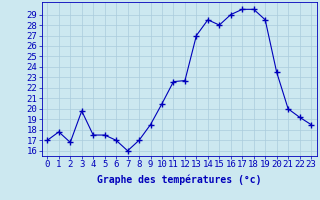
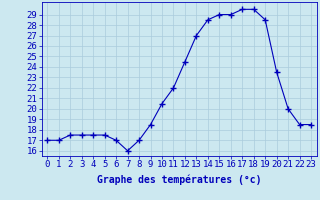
1: 17.8 -> 17.0
2: 16.8 -> 17.5
3: 19.8 -> 17.5
11: 22.6 -> 22.0
12: 22.7 -> 24.5
15: 28.0 -> 29.0
22: 19.2 -> 18.5
